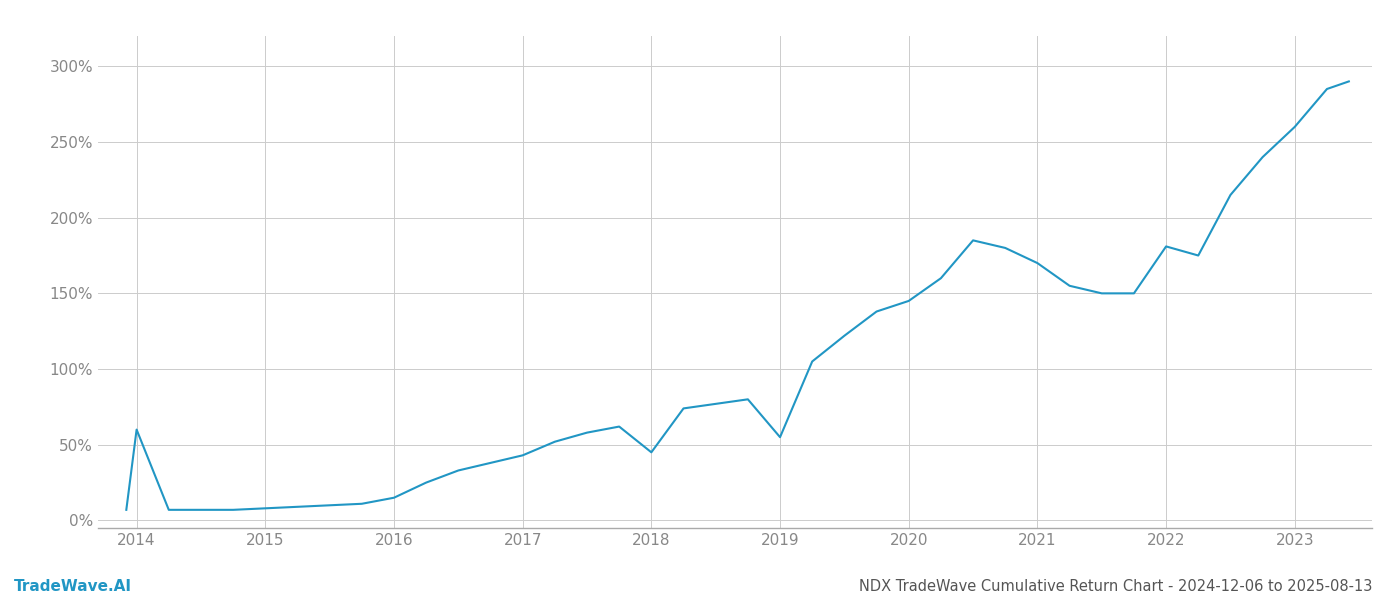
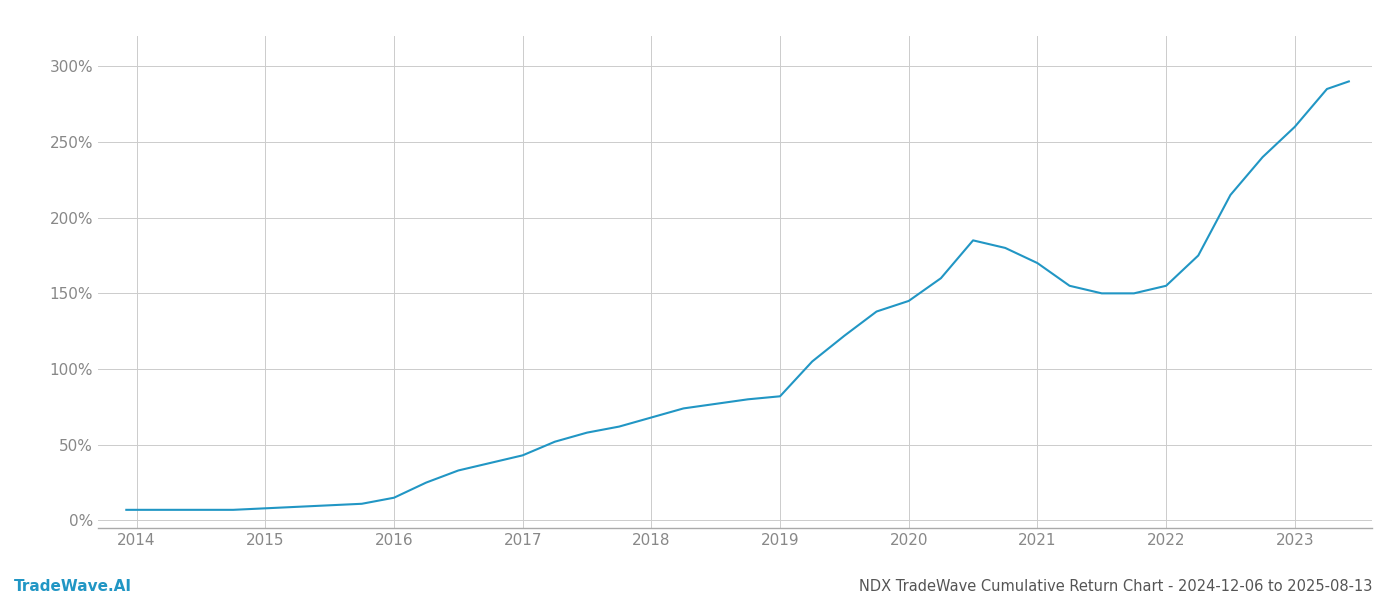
2014: 60% -> 7%
2018: 45% -> 68%
2019: 55% -> 82%
2022: 181% -> 155%
